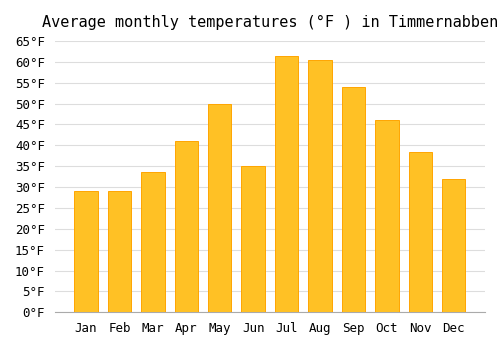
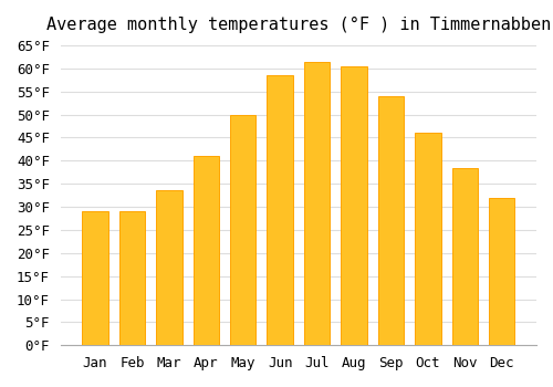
Jun: 35.0°F -> 58.5°F
